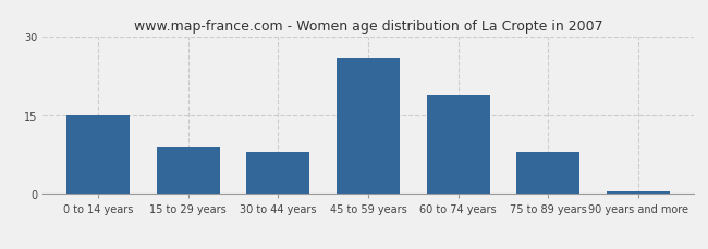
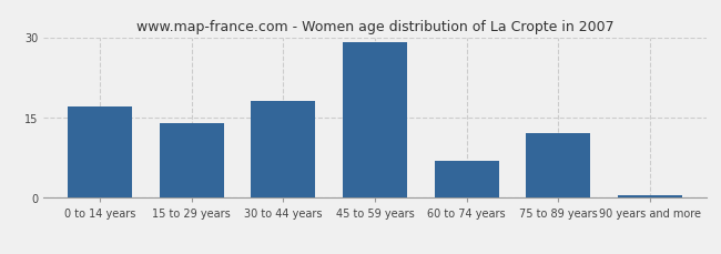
0 to 14 years: 15.0 -> 17.0
15 to 29 years: 9.0 -> 14.0
30 to 44 years: 8.0 -> 18.0
45 to 59 years: 26.0 -> 29.0
60 to 74 years: 19.0 -> 7.0
75 to 89 years: 8.0 -> 12.0
